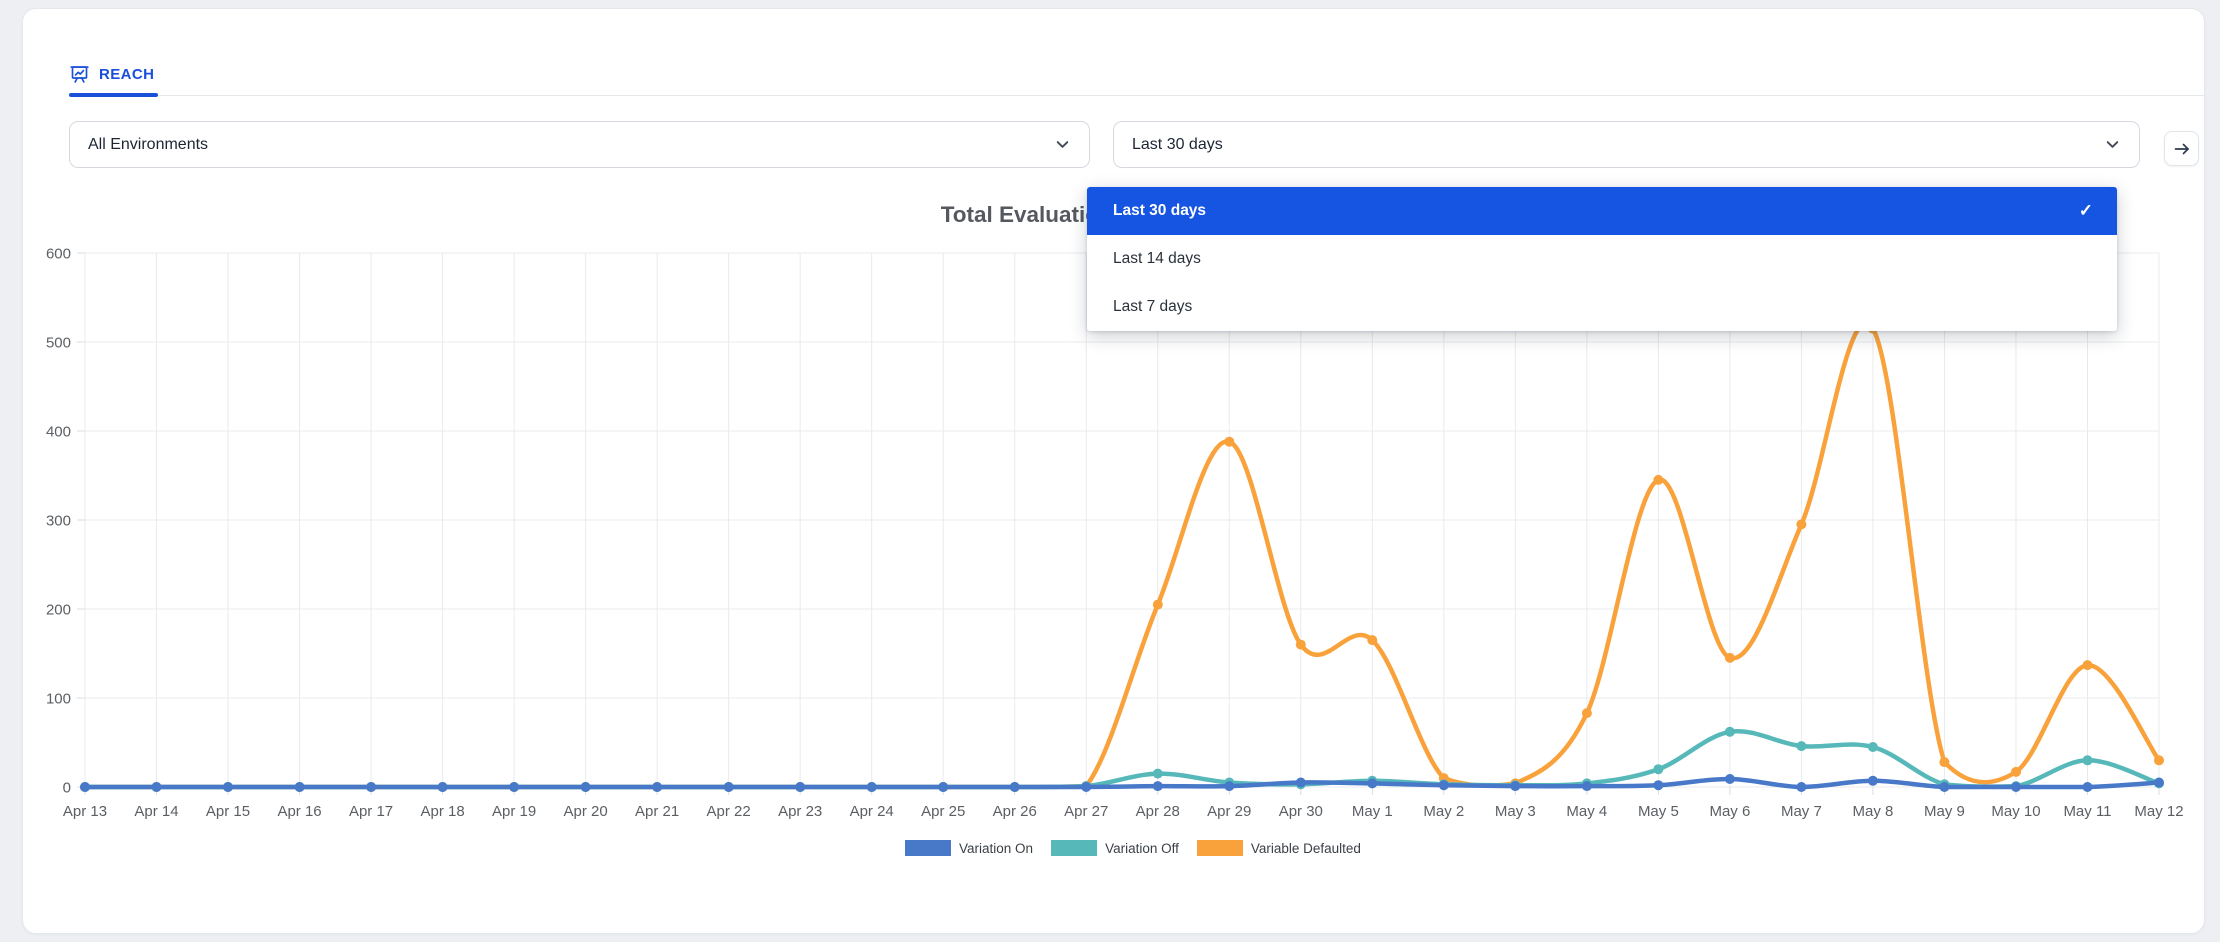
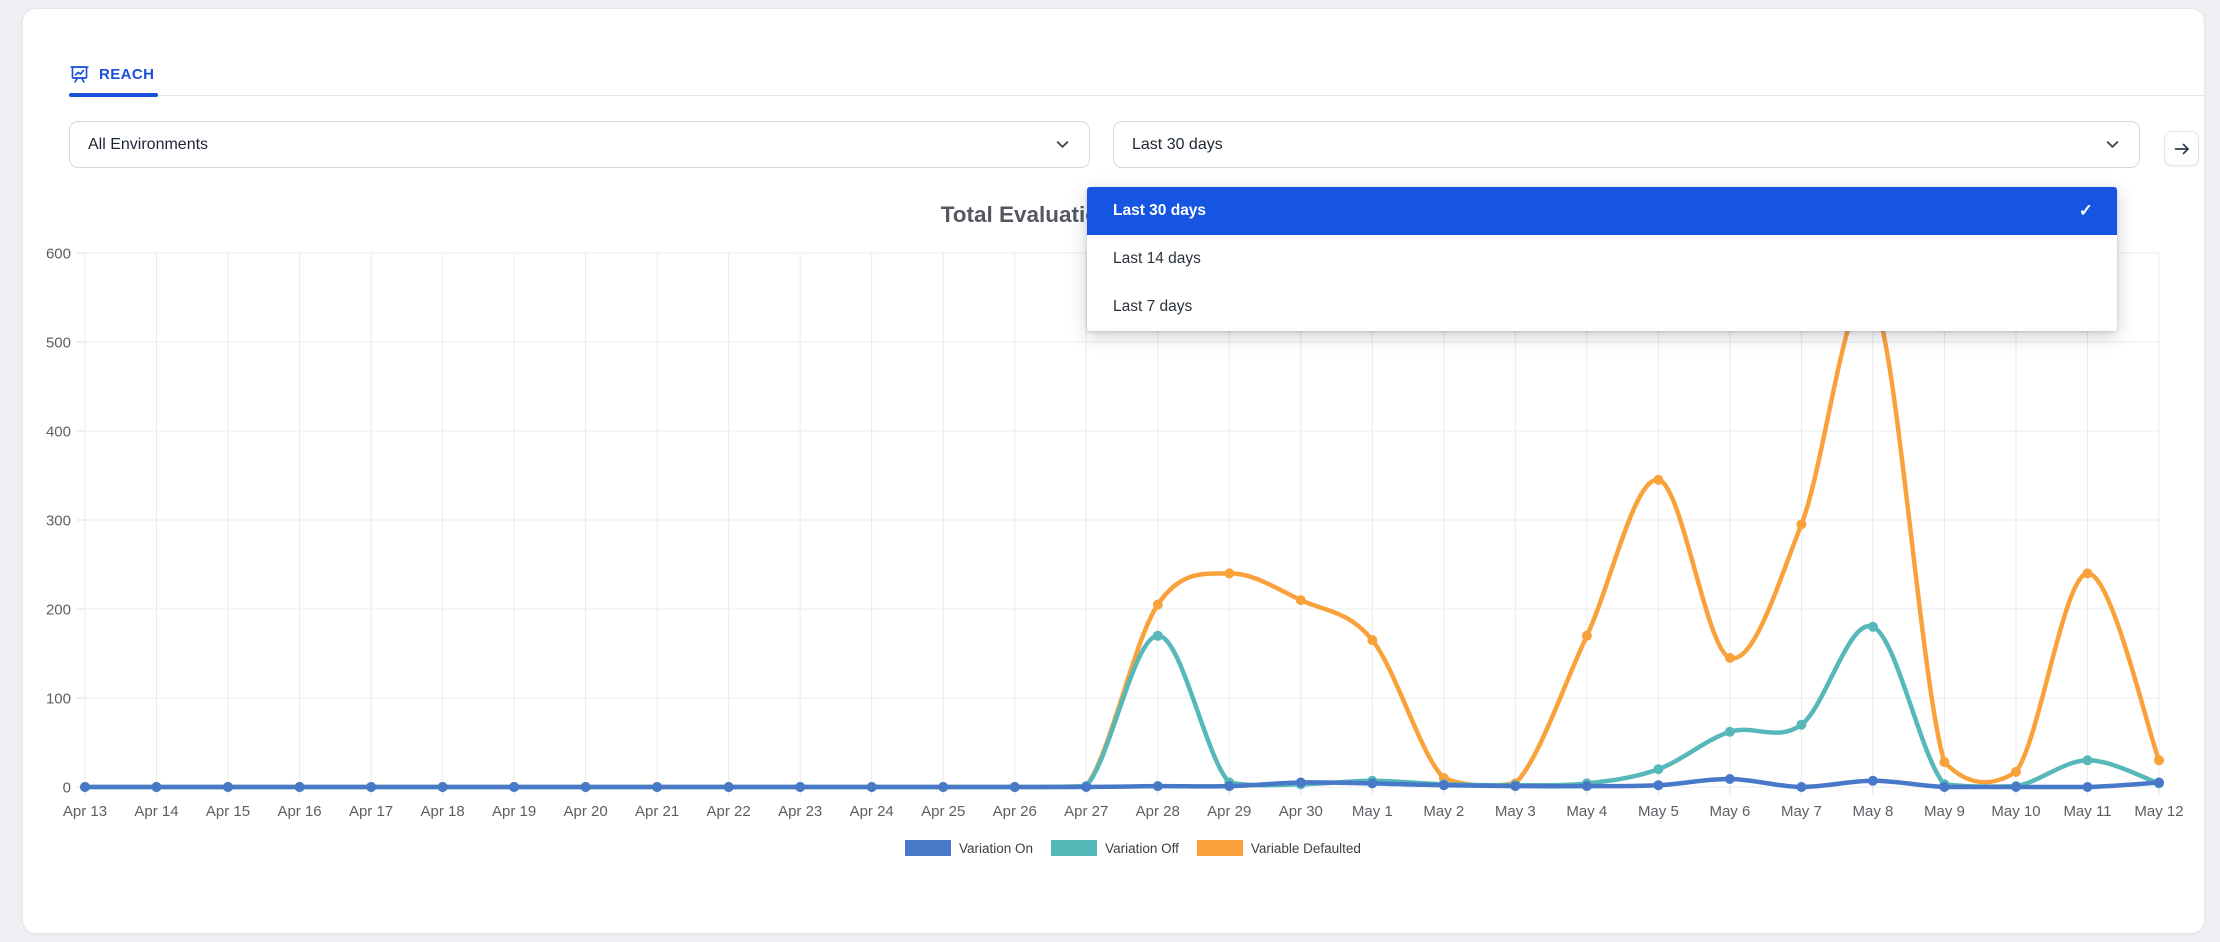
Variation Off/Apr 28: 20 -> 170
Variable Defaulted/Apr 29: 390 -> 240
Variable Defaulted/Apr 30: 160 -> 210
Variable Defaulted/May 4: 80 -> 170
Variation Off/May 7: 50 -> 70
Variation Off/May 8: 40 -> 180
Variable Defaulted/May 8: 520 -> 550
Variable Defaulted/May 11: 140 -> 240
